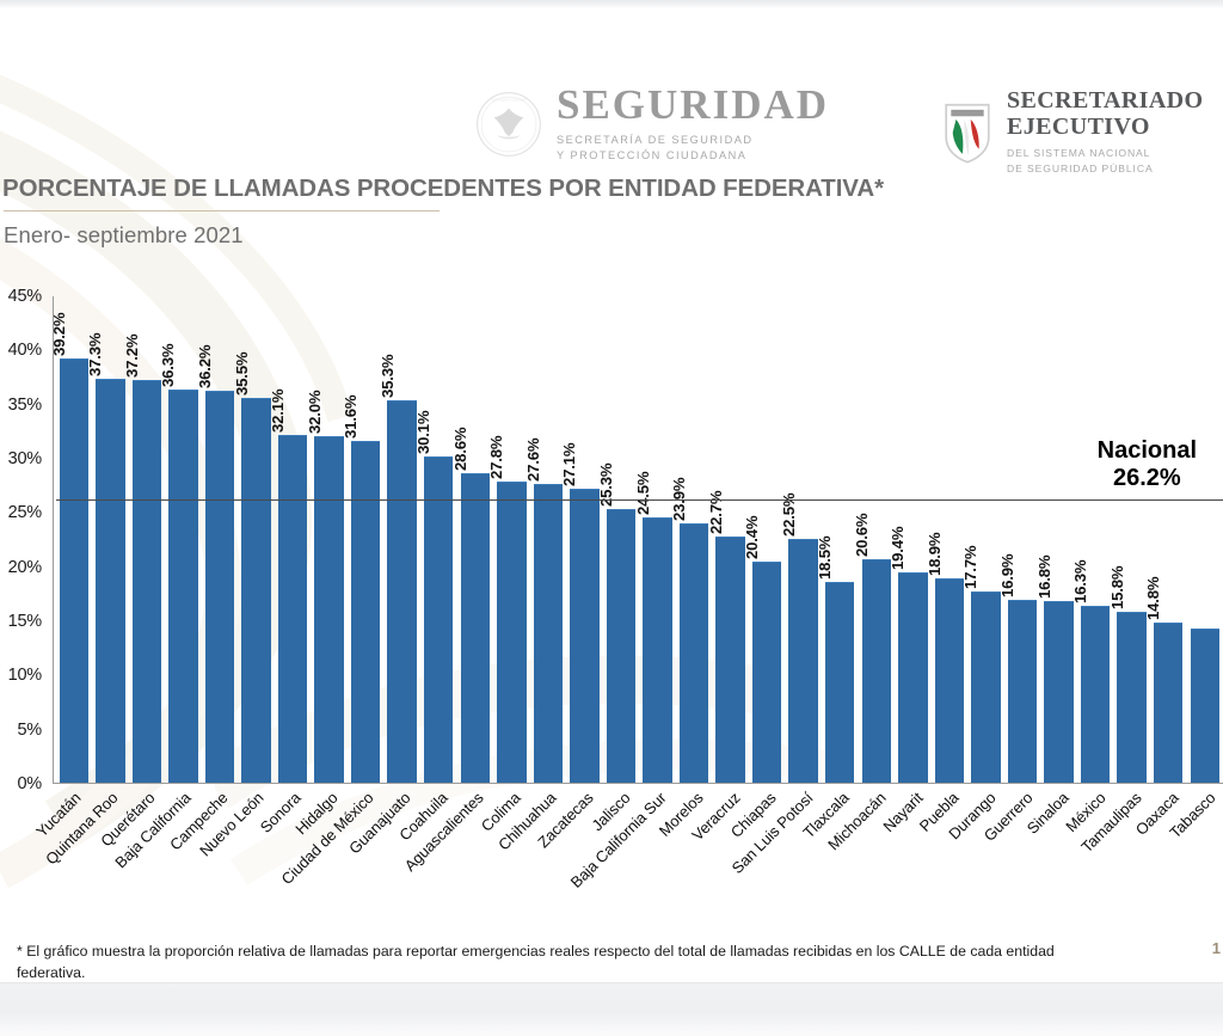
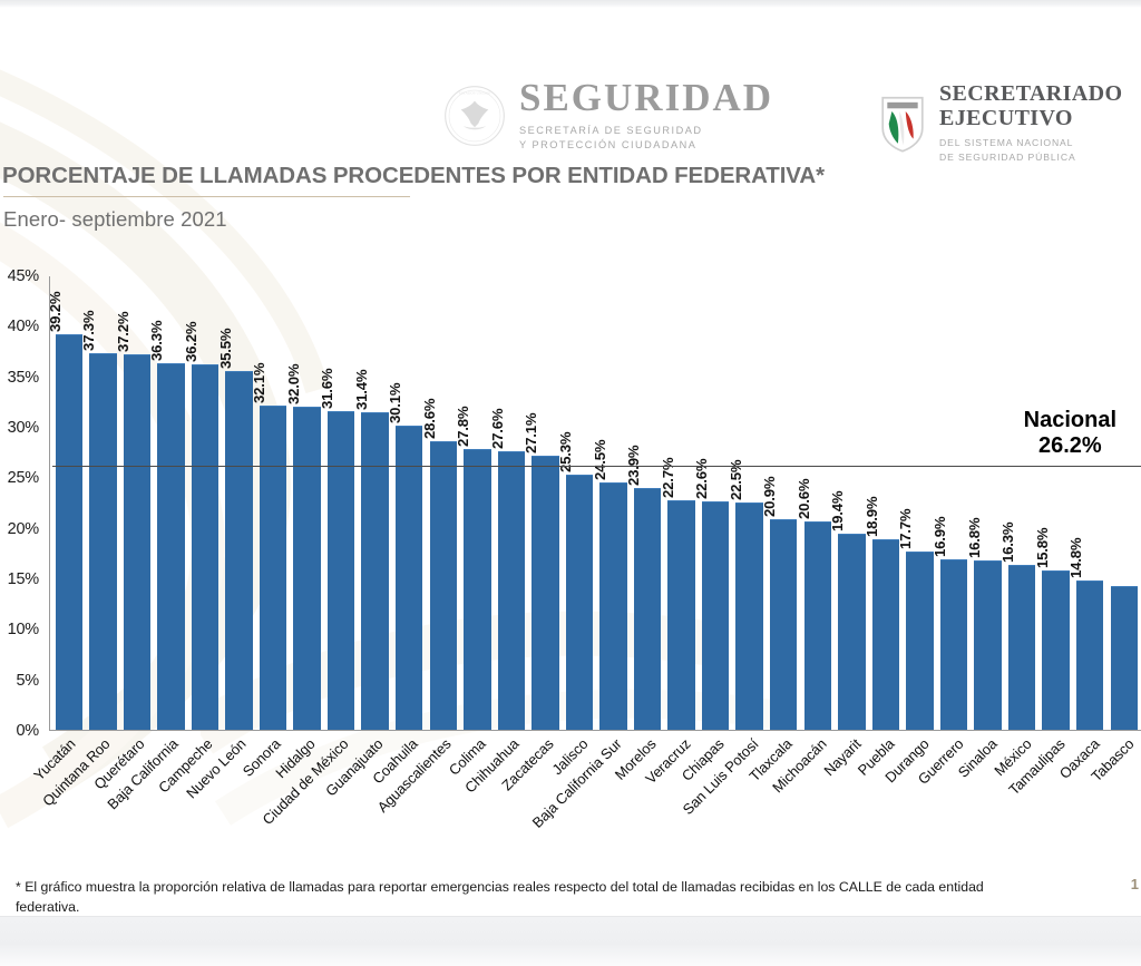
Guanajuato: 35.3% -> 31.4%
Chiapas: 20.4% -> 22.6%
Tlaxcala: 18.5% -> 20.9%
